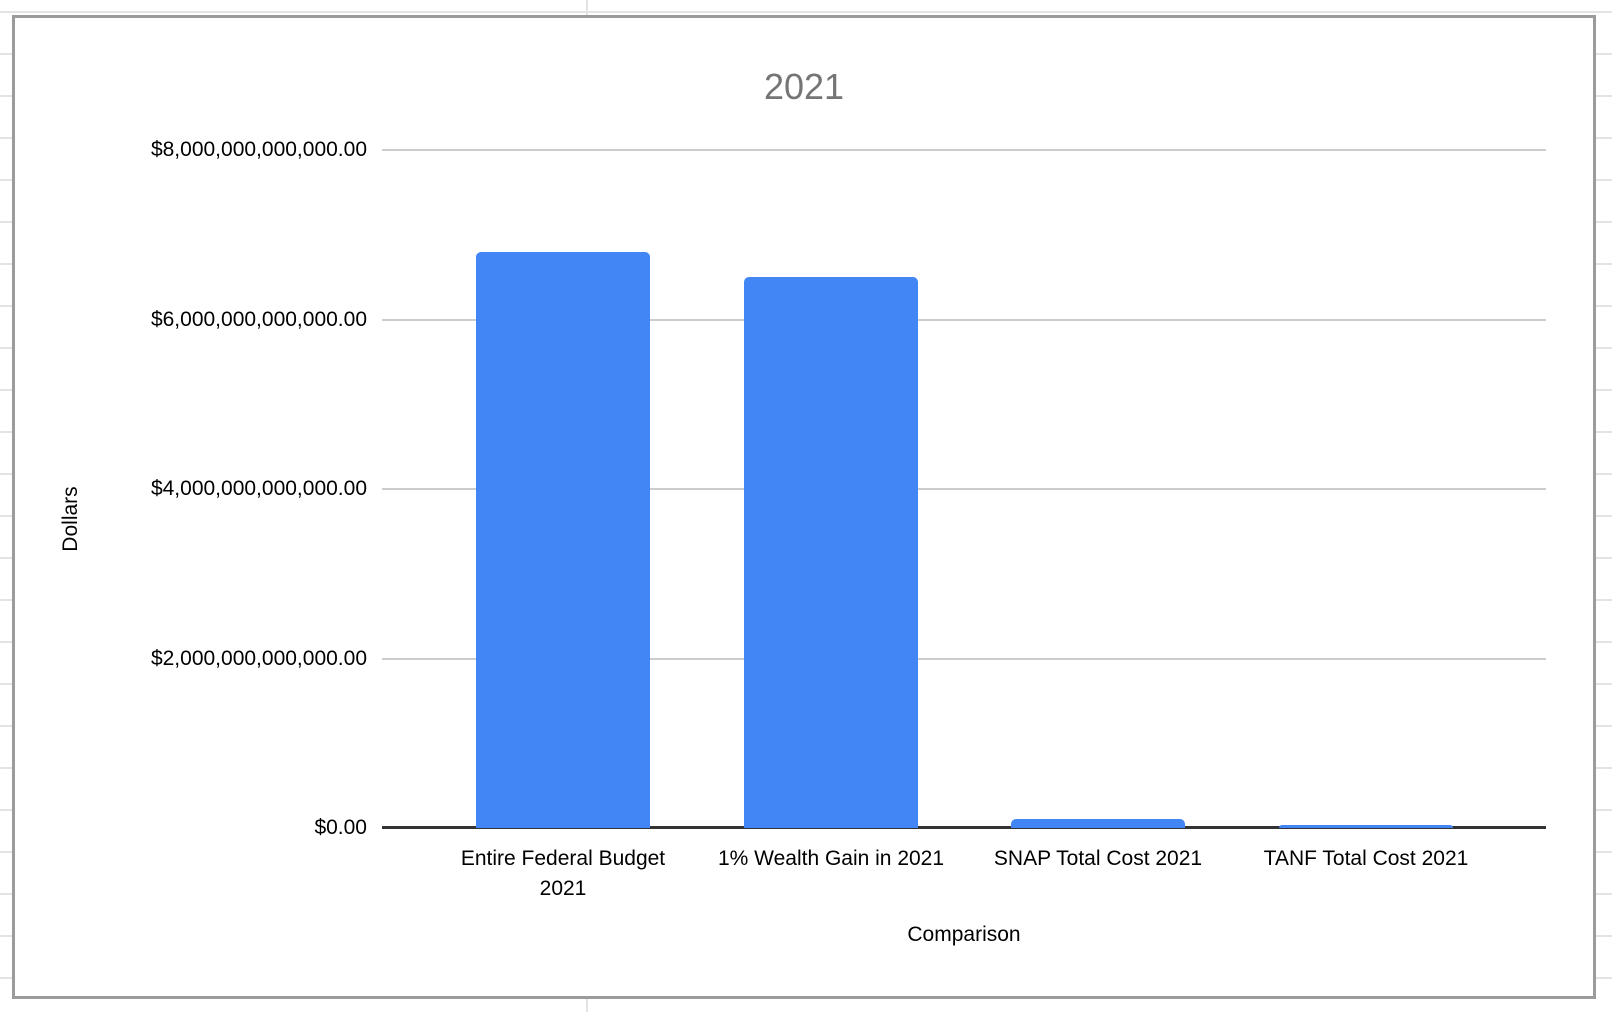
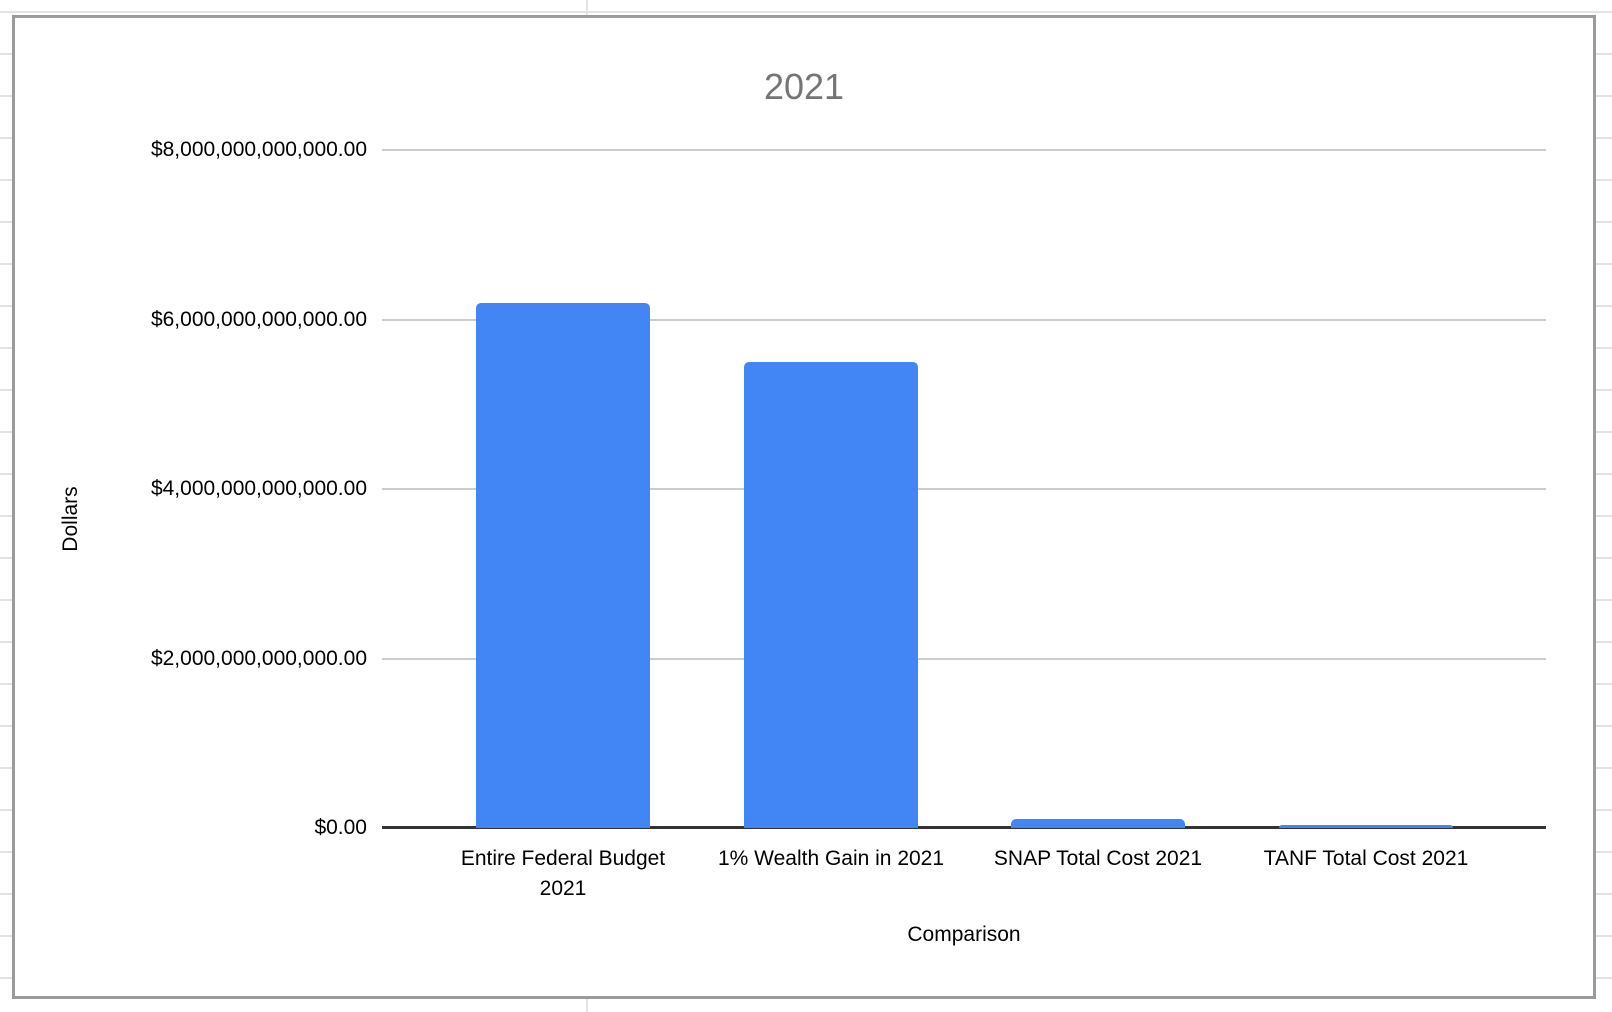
Entire Federal Budget 2021: $6800000000000 -> $6200000000000
1% Wealth Gain in 2021: $6500000000000 -> $5500000000000
